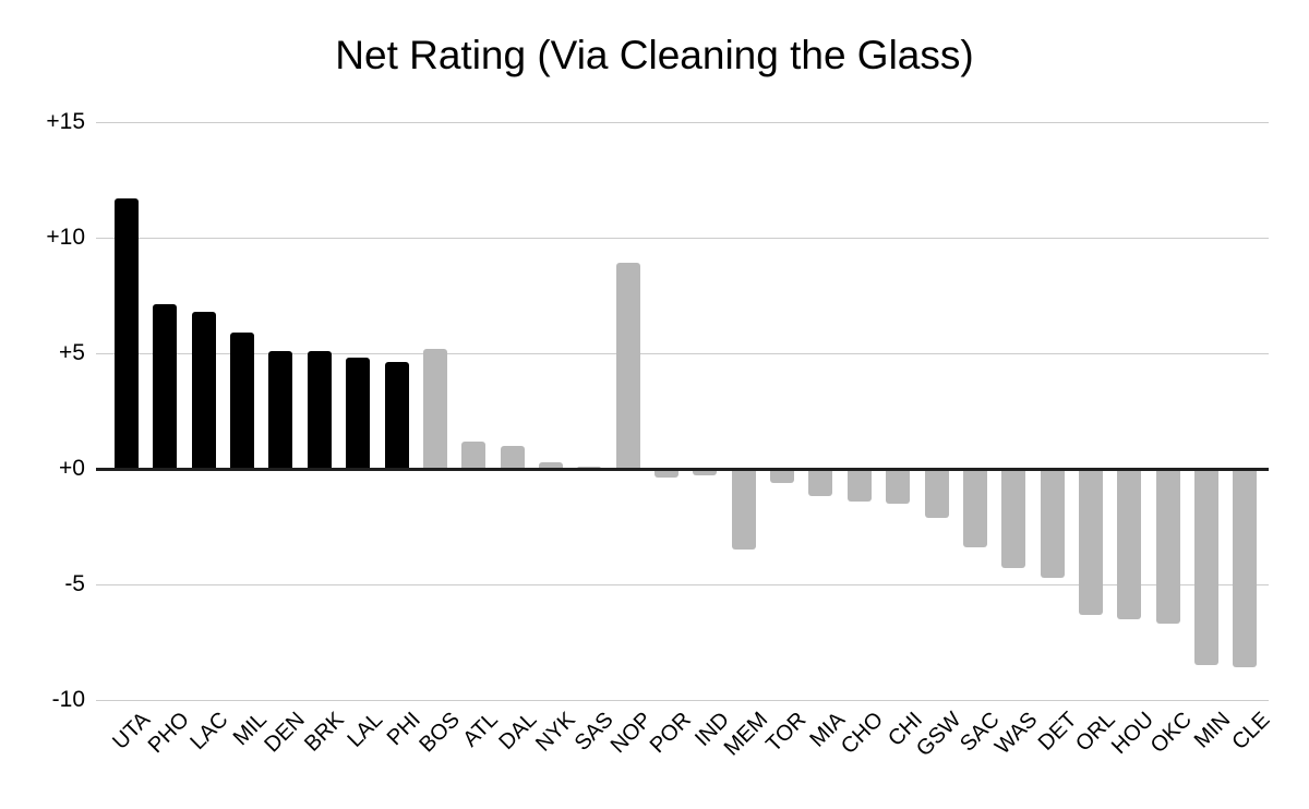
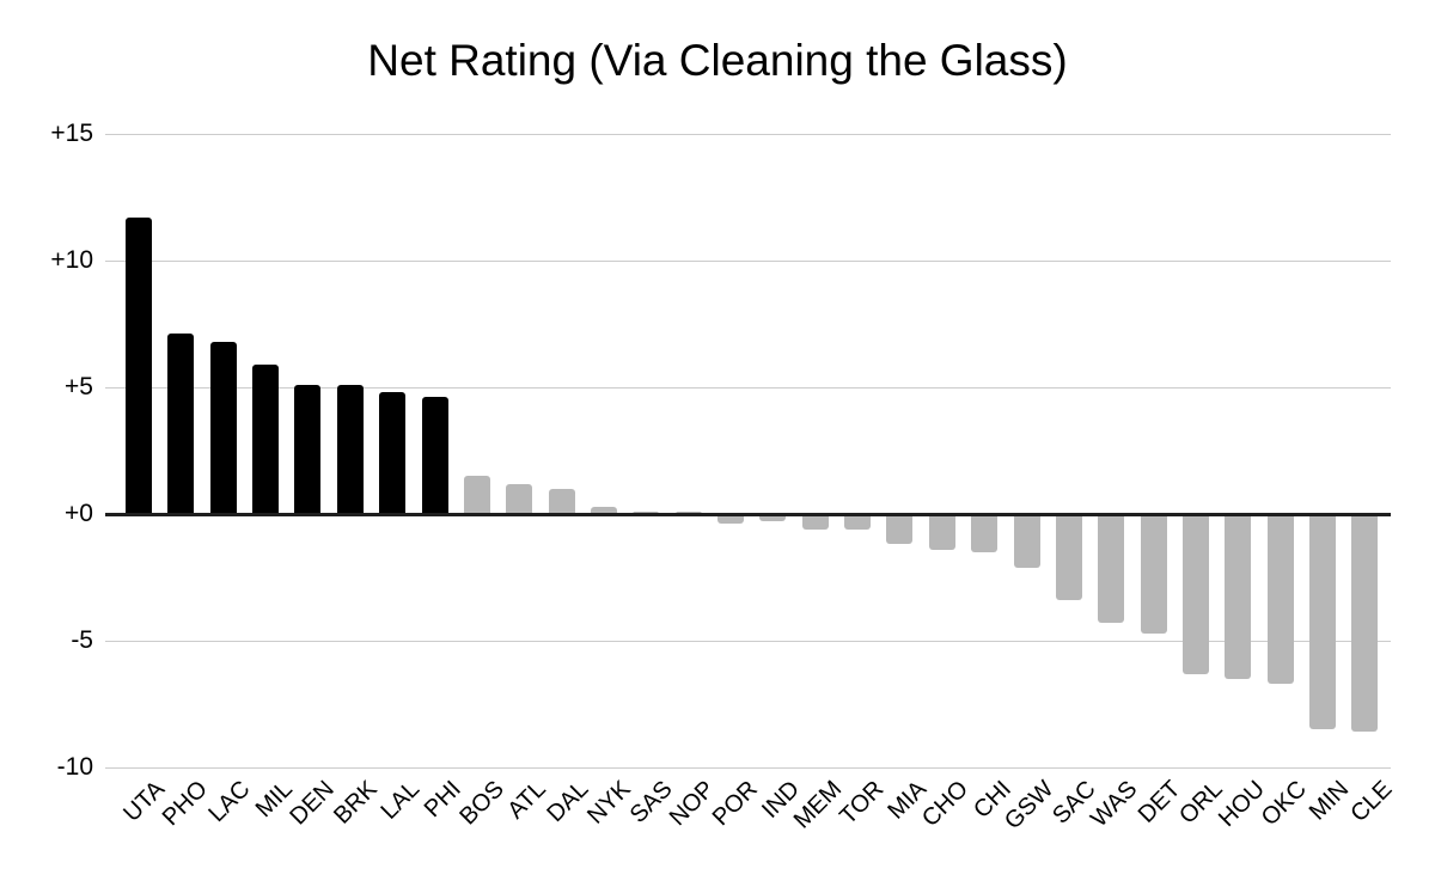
BOS: 5.2 -> 1.5
NOP: 8.9 -> 0.1
MEM: -3.5 -> -0.6
